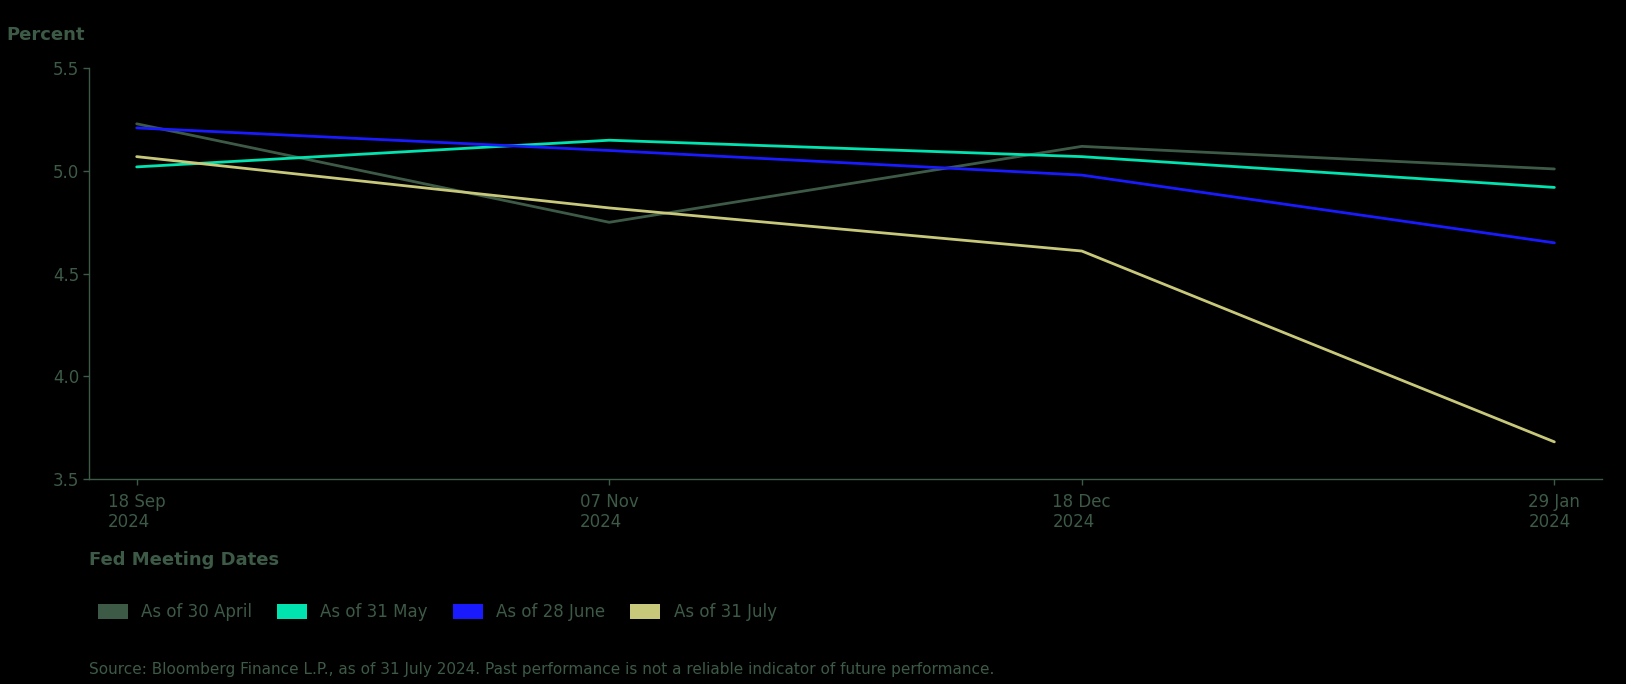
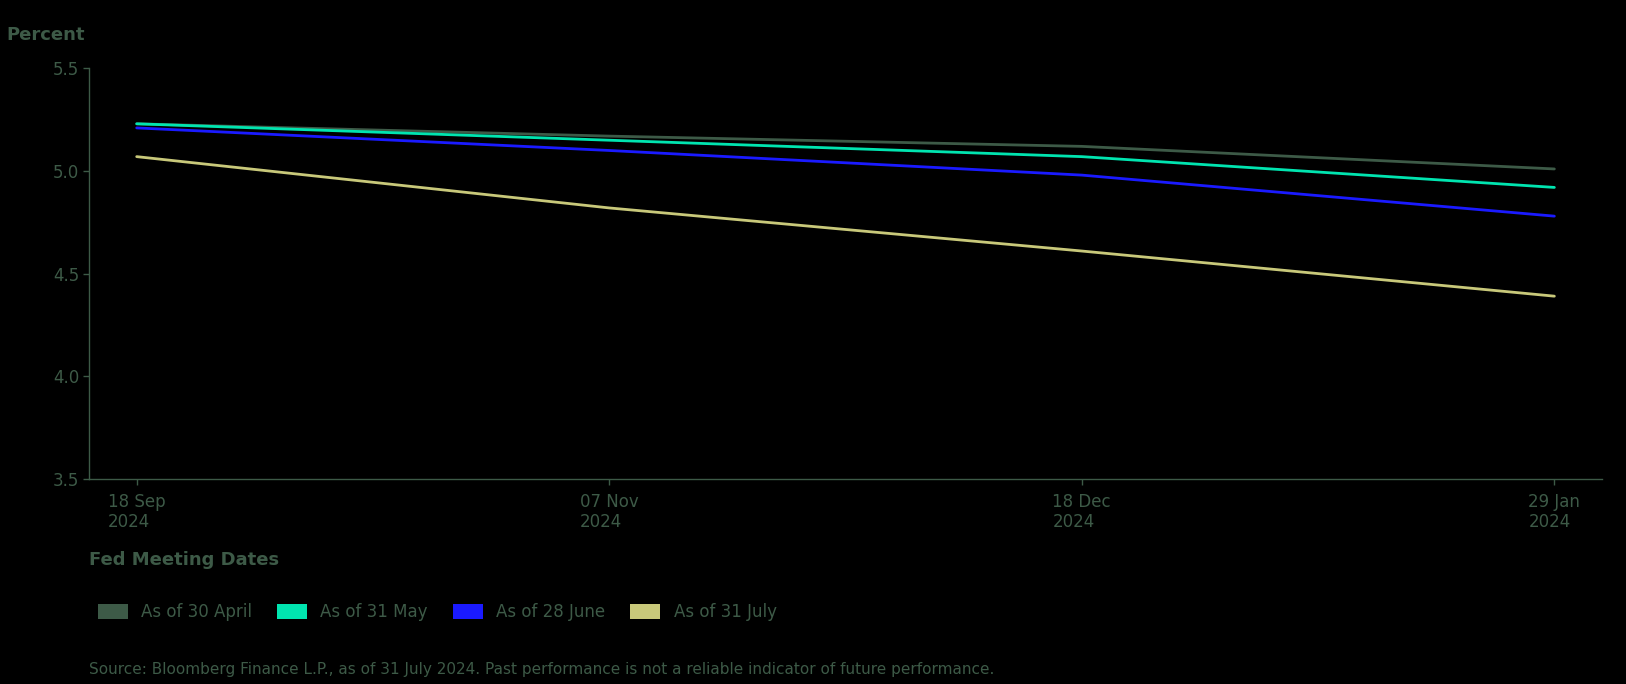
As of 31 May/18 Sep 2024: 5.02 -> 5.23
As of 30 April/07 Nov 2024: 4.75 -> 5.17
As of 28 June/29 Jan 2024: 4.65 -> 4.78
As of 31 July/29 Jan 2024: 3.68 -> 4.39
